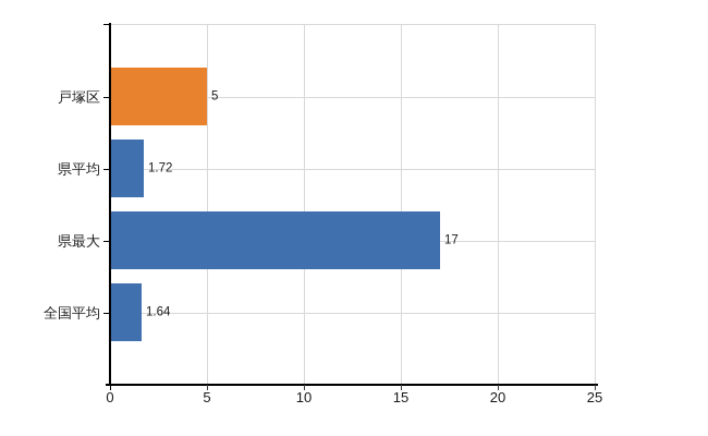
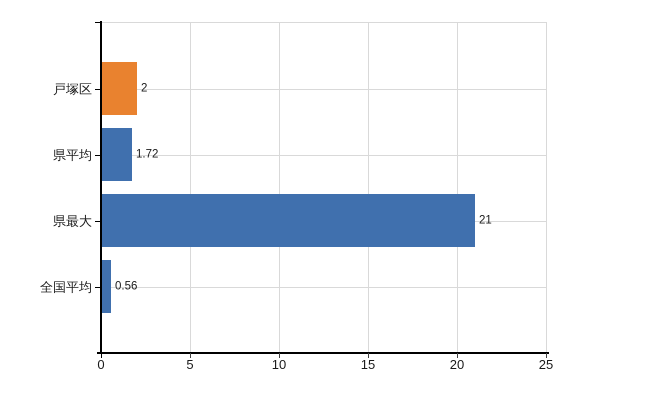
戸塚区: 5 -> 2
県最大: 17 -> 21
全国平均: 1.64 -> 0.56
